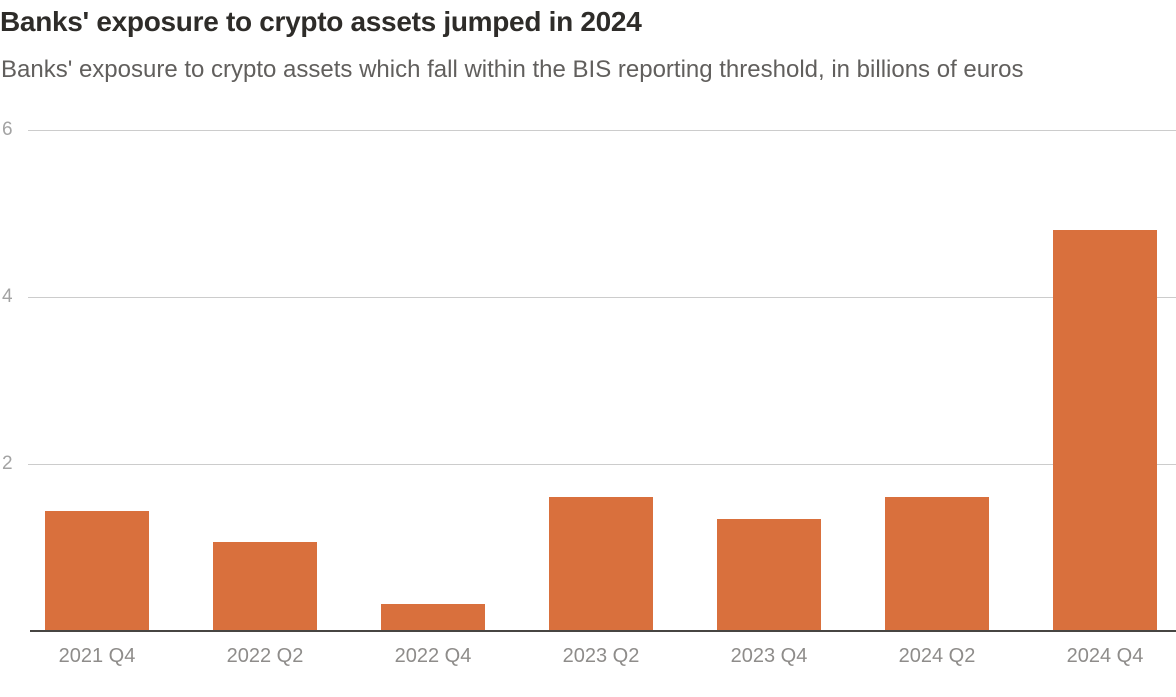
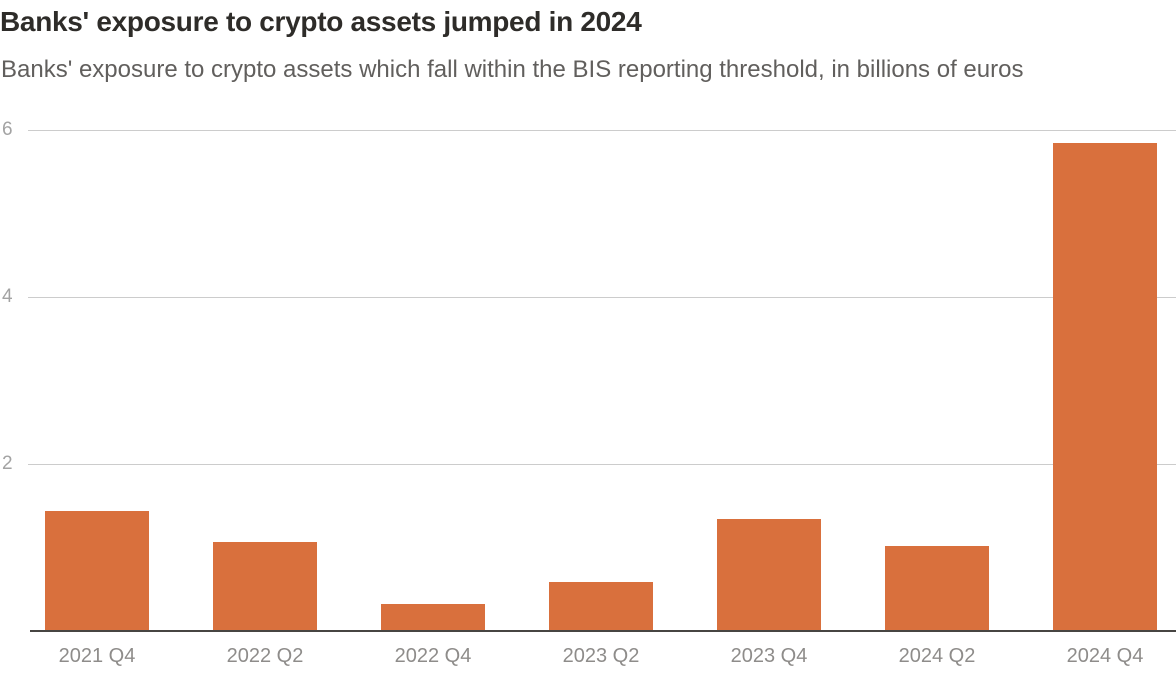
2023 Q2: 1.6 -> 0.6
2024 Q2: 1.6 -> 1.0
2024 Q4: 4.8 -> 5.8
